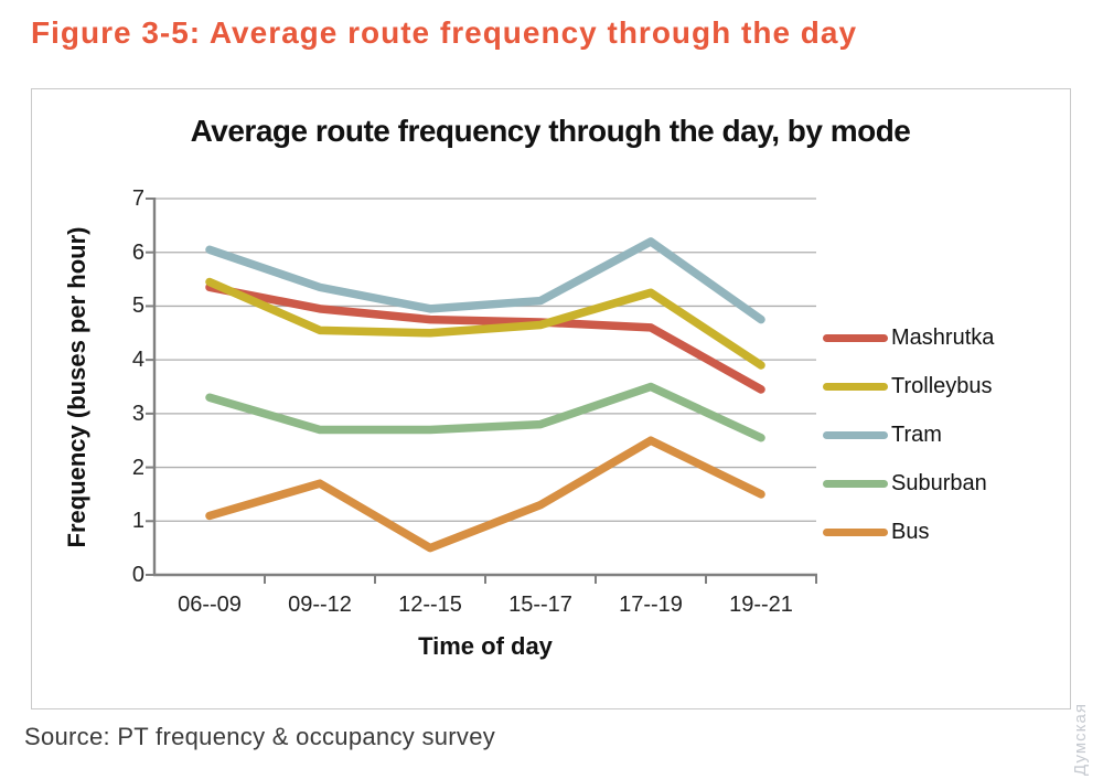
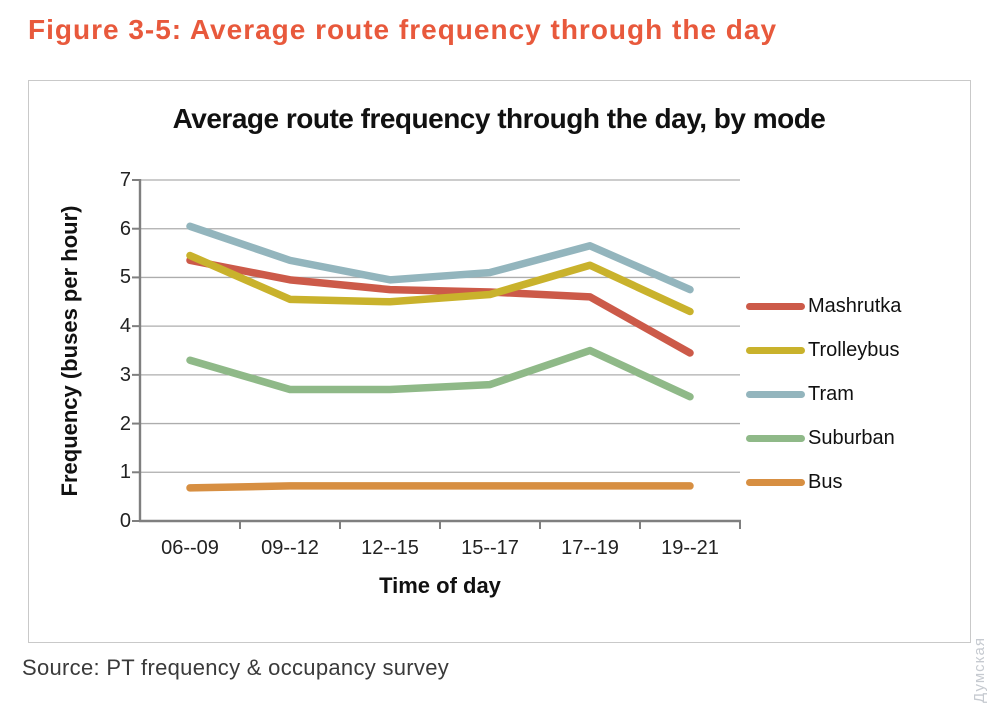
Bus/06--09: 1.1 -> 0.7
Bus/09--12: 1.7 -> 0.7
Bus/12--15: 0.5 -> 0.7
Bus/15--17: 1.3 -> 0.7
Tram/17--19: 6.2 -> 5.7
Bus/17--19: 2.5 -> 0.7
Trolleybus/19--21: 3.9 -> 4.3
Bus/19--21: 1.5 -> 0.7
